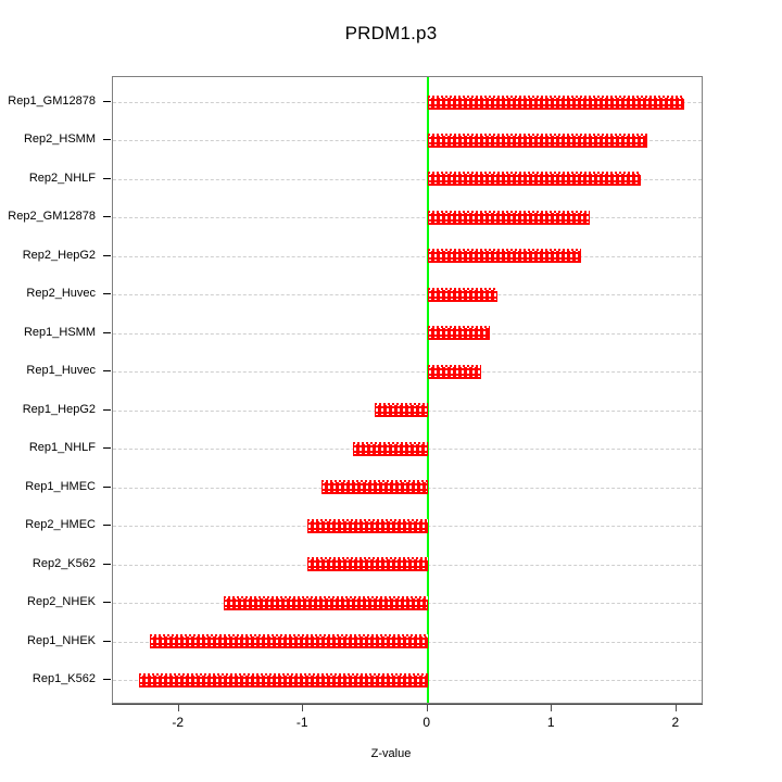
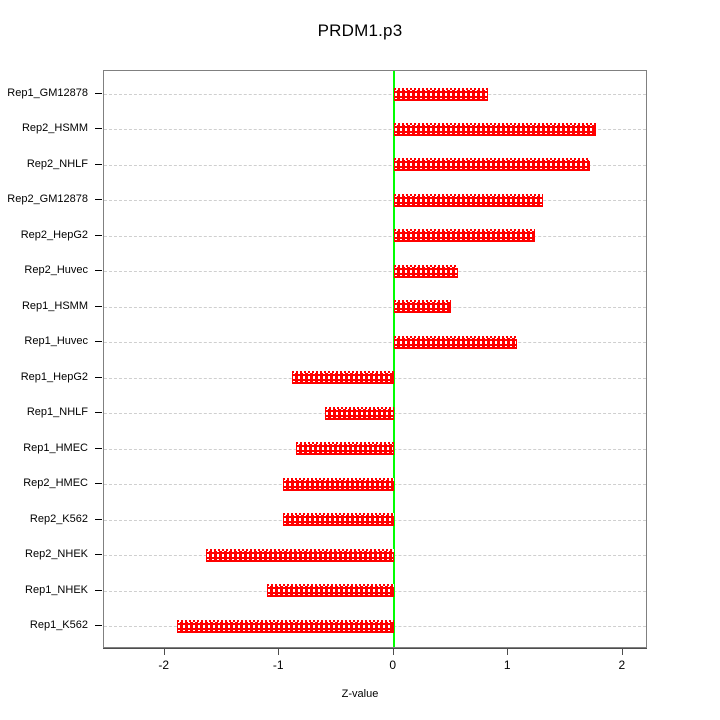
Rep1_GM12878: 2.06 -> 0.82
Rep1_Huvec: 0.43 -> 1.08
Rep1_HepG2: -0.43 -> -0.89
Rep1_NHEK: -2.23 -> -1.11
Rep1_K562: -2.32 -> -1.89
